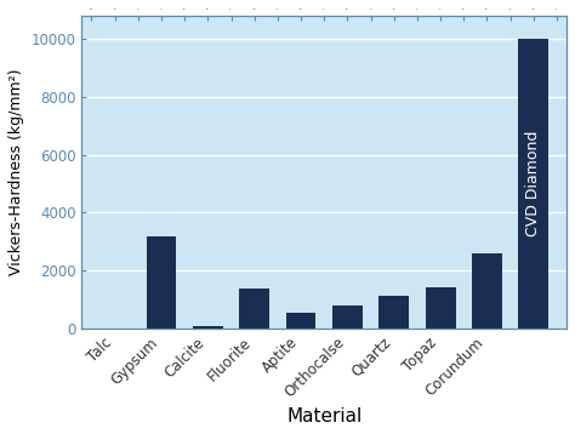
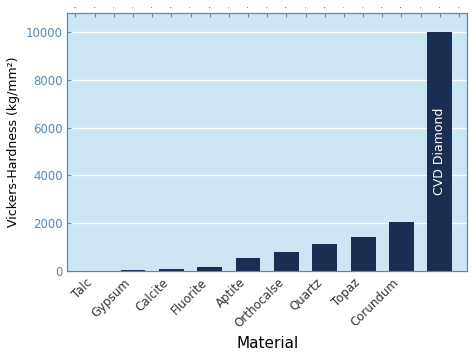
Gypsum: 3200 -> 40
Fluorite: 1400 -> 190
Corundum: 2600 -> 2060
